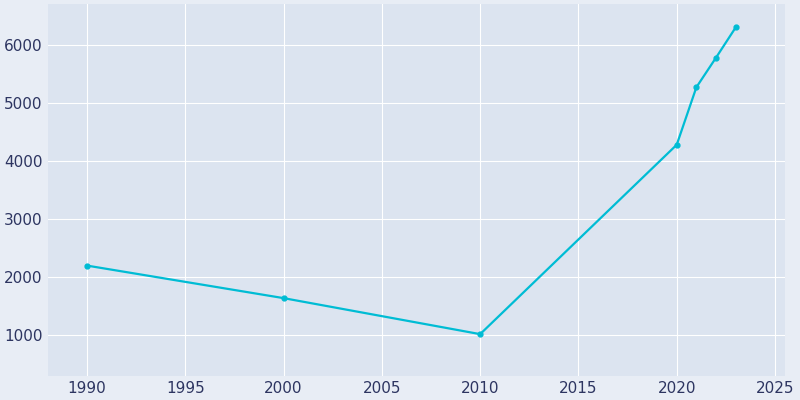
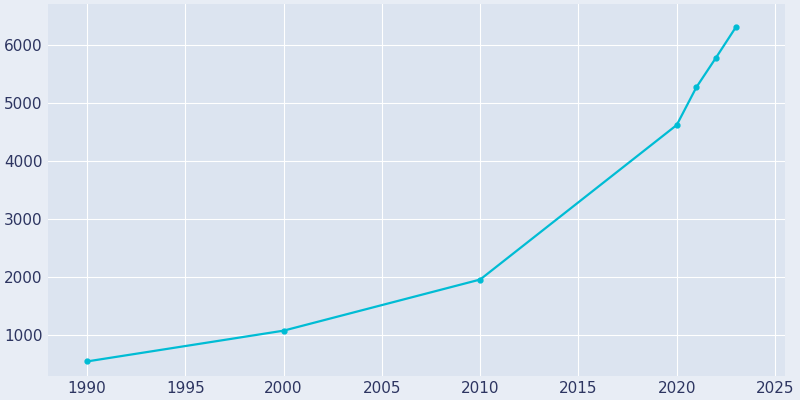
1990: 2200 -> 550
2000: 1640 -> 1080
2010: 1020 -> 1960
2020: 4280 -> 4620
